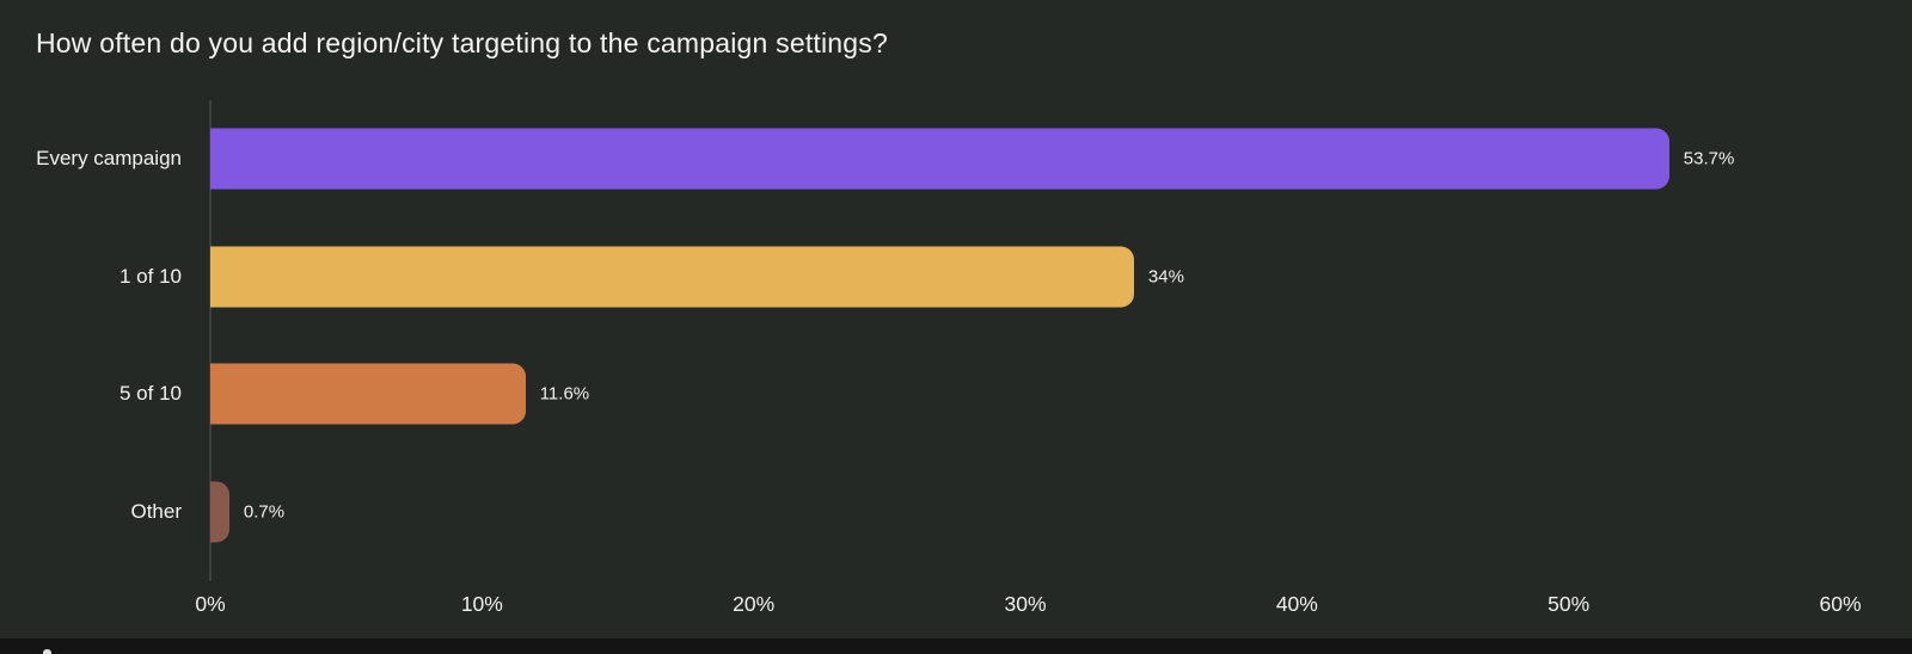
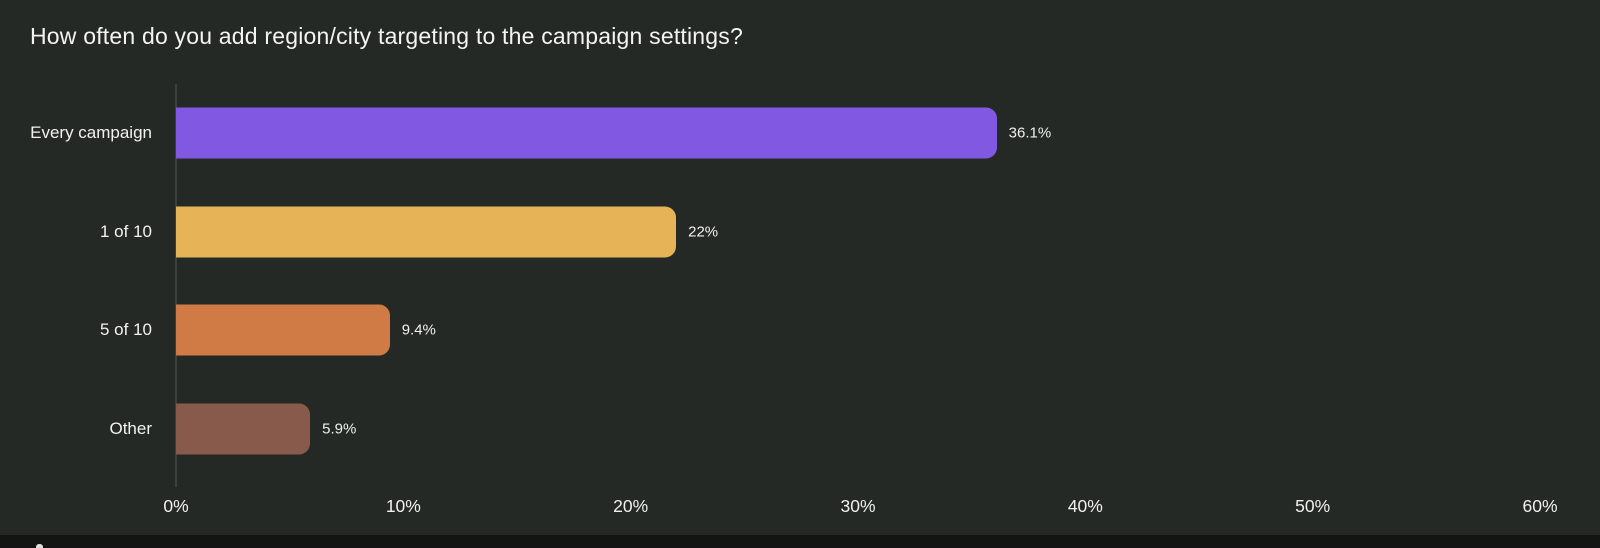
Every campaign: 53.7% -> 36.1%
1 of 10: 34% -> 22%
5 of 10: 11.6% -> 9.4%
Other: 0.7% -> 5.9%
